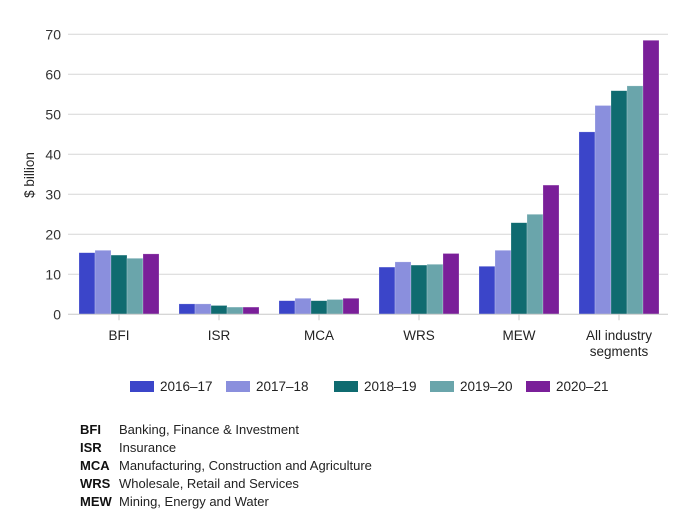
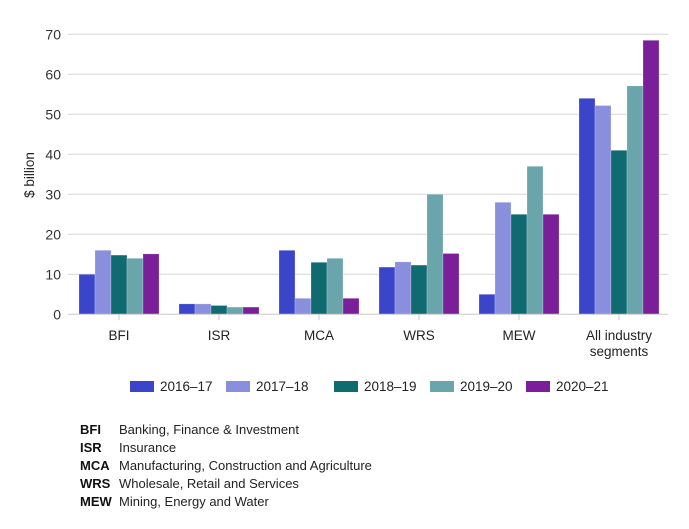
2016–17/BFI: 15 -> 10
2016–17/MCA: 3 -> 16
2018–19/MCA: 3 -> 13
2019–20/MCA: 4 -> 14
2019–20/WRS: 12 -> 30
2016–17/MEW: 12 -> 5
2017–18/MEW: 16 -> 28
2018–19/MEW: 23 -> 25
2019–20/MEW: 25 -> 37
2020–21/MEW: 32 -> 25
2016–17/All industry segments: 46 -> 54
2018–19/All industry segments: 56 -> 41
